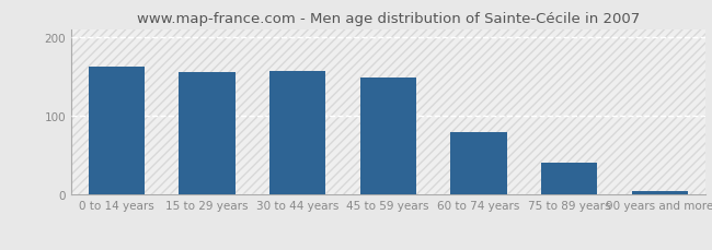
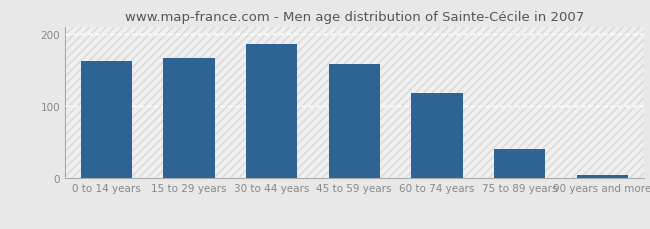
15 to 29 years: 155 -> 166
30 to 44 years: 157 -> 186
45 to 59 years: 148 -> 158
60 to 74 years: 80 -> 118
